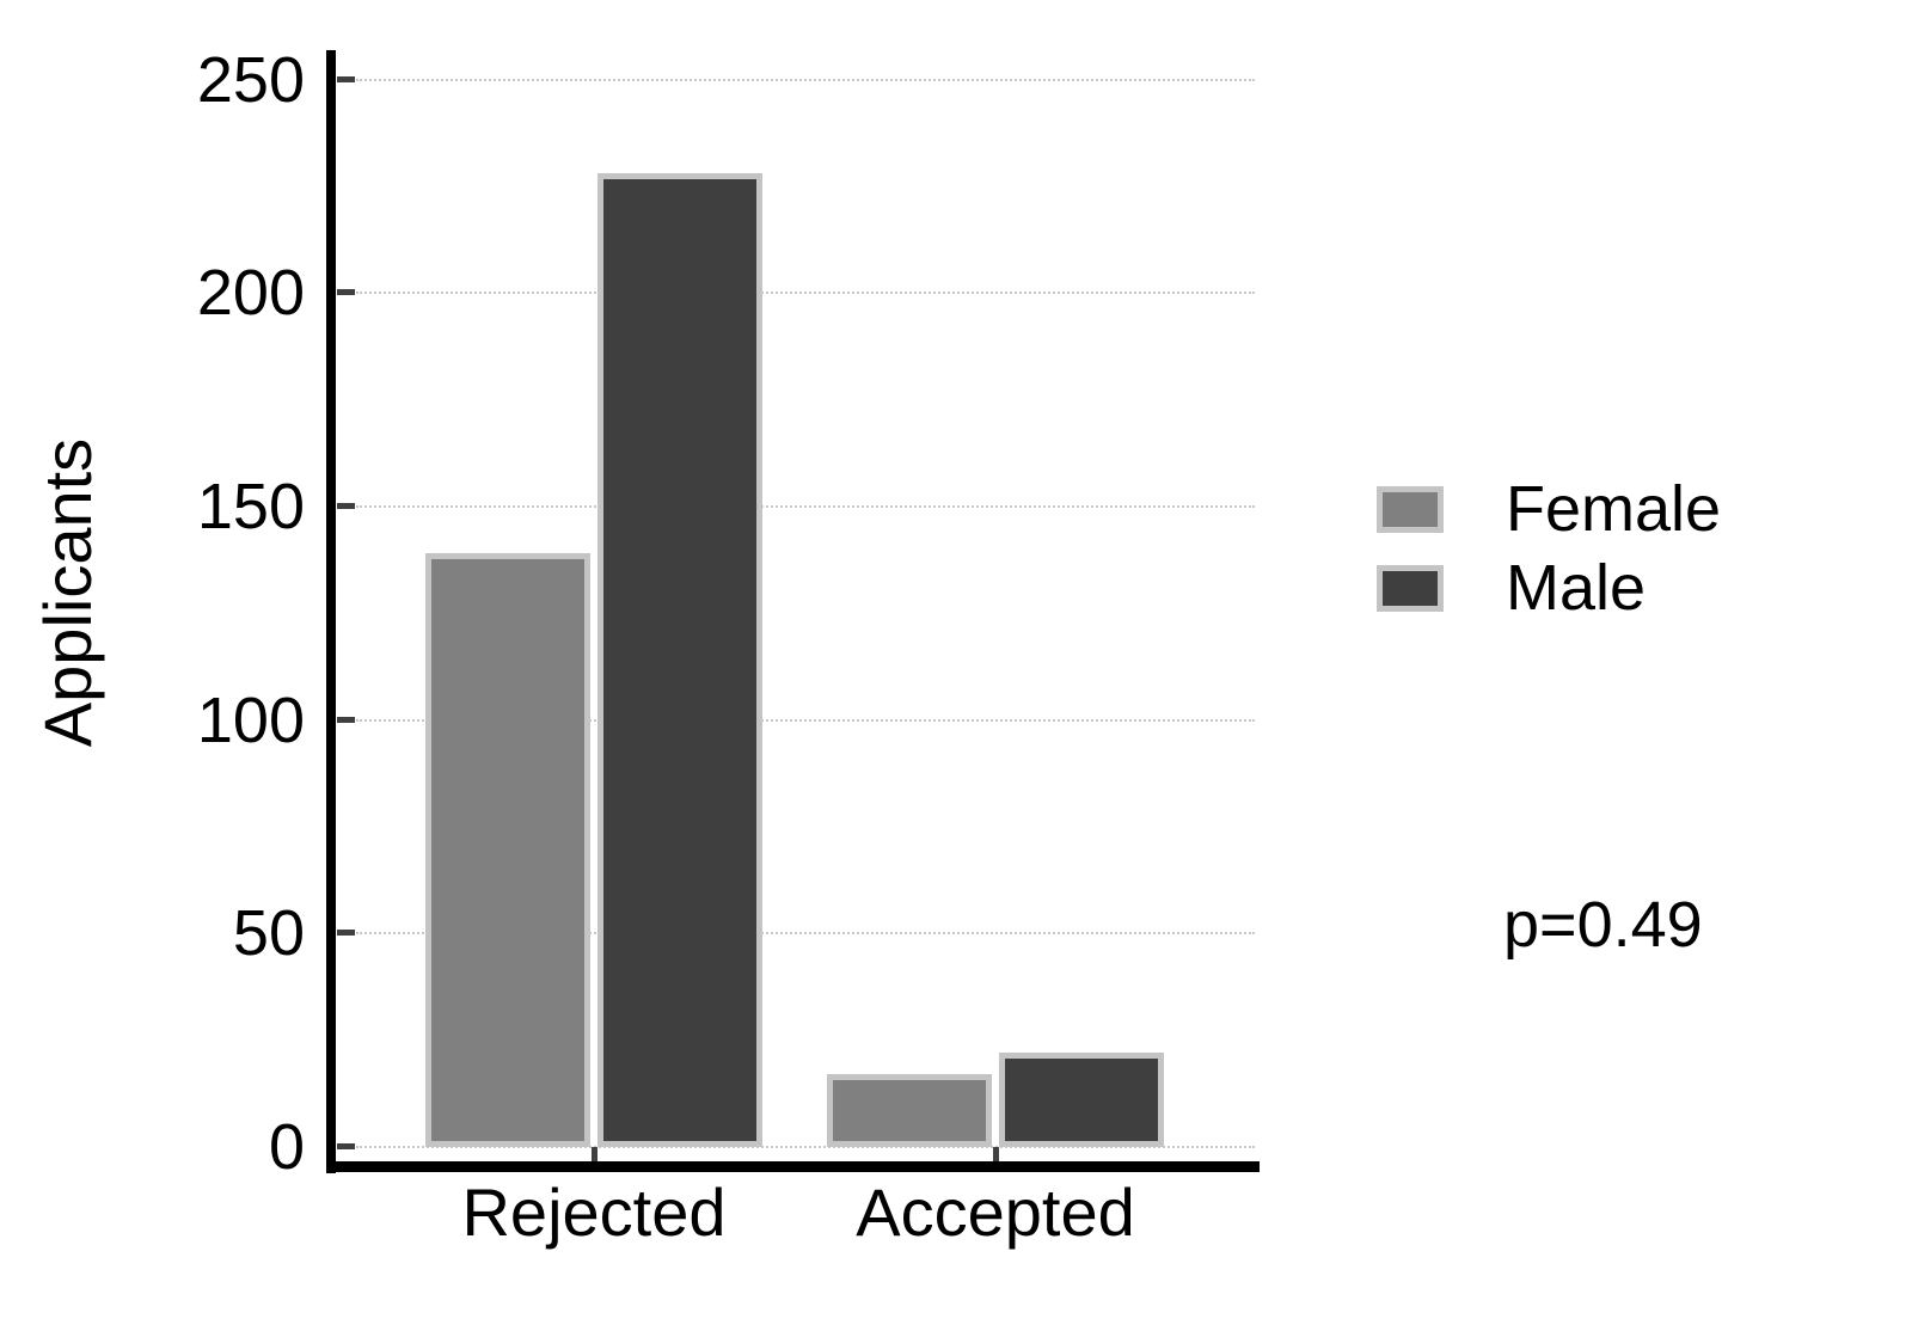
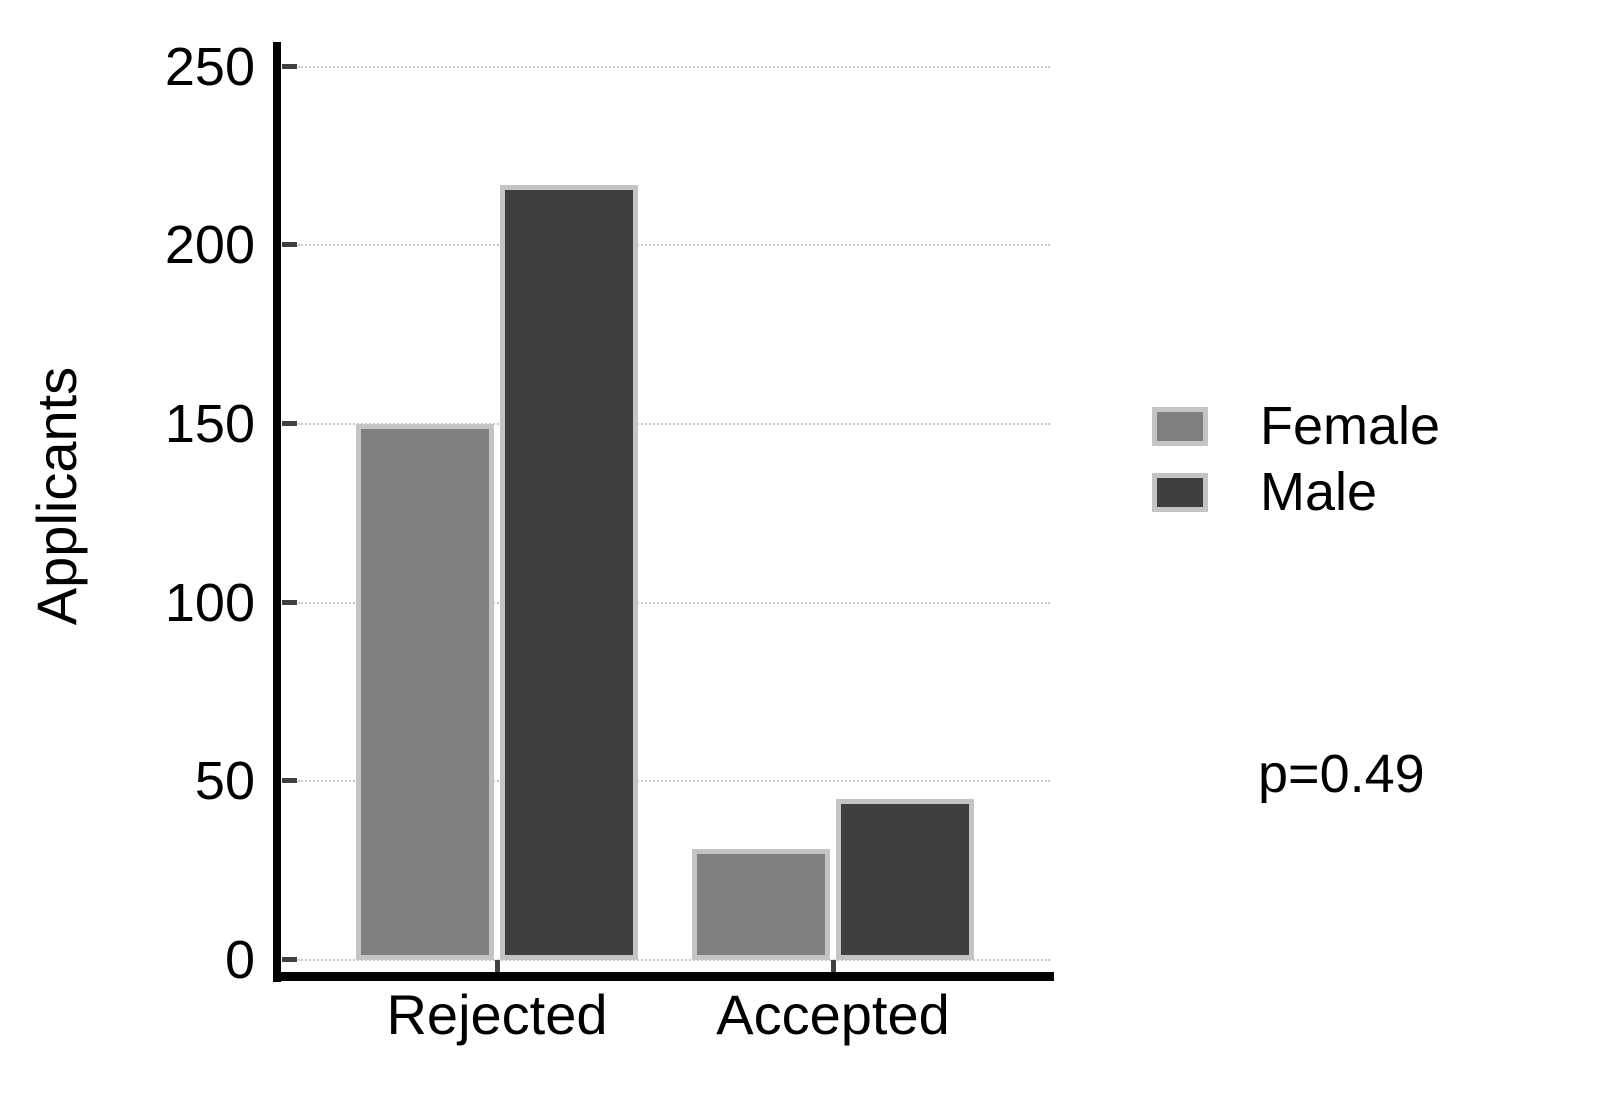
Female/Rejected: 139 -> 150
Male/Rejected: 228 -> 217
Female/Accepted: 17 -> 31
Male/Accepted: 22 -> 45
